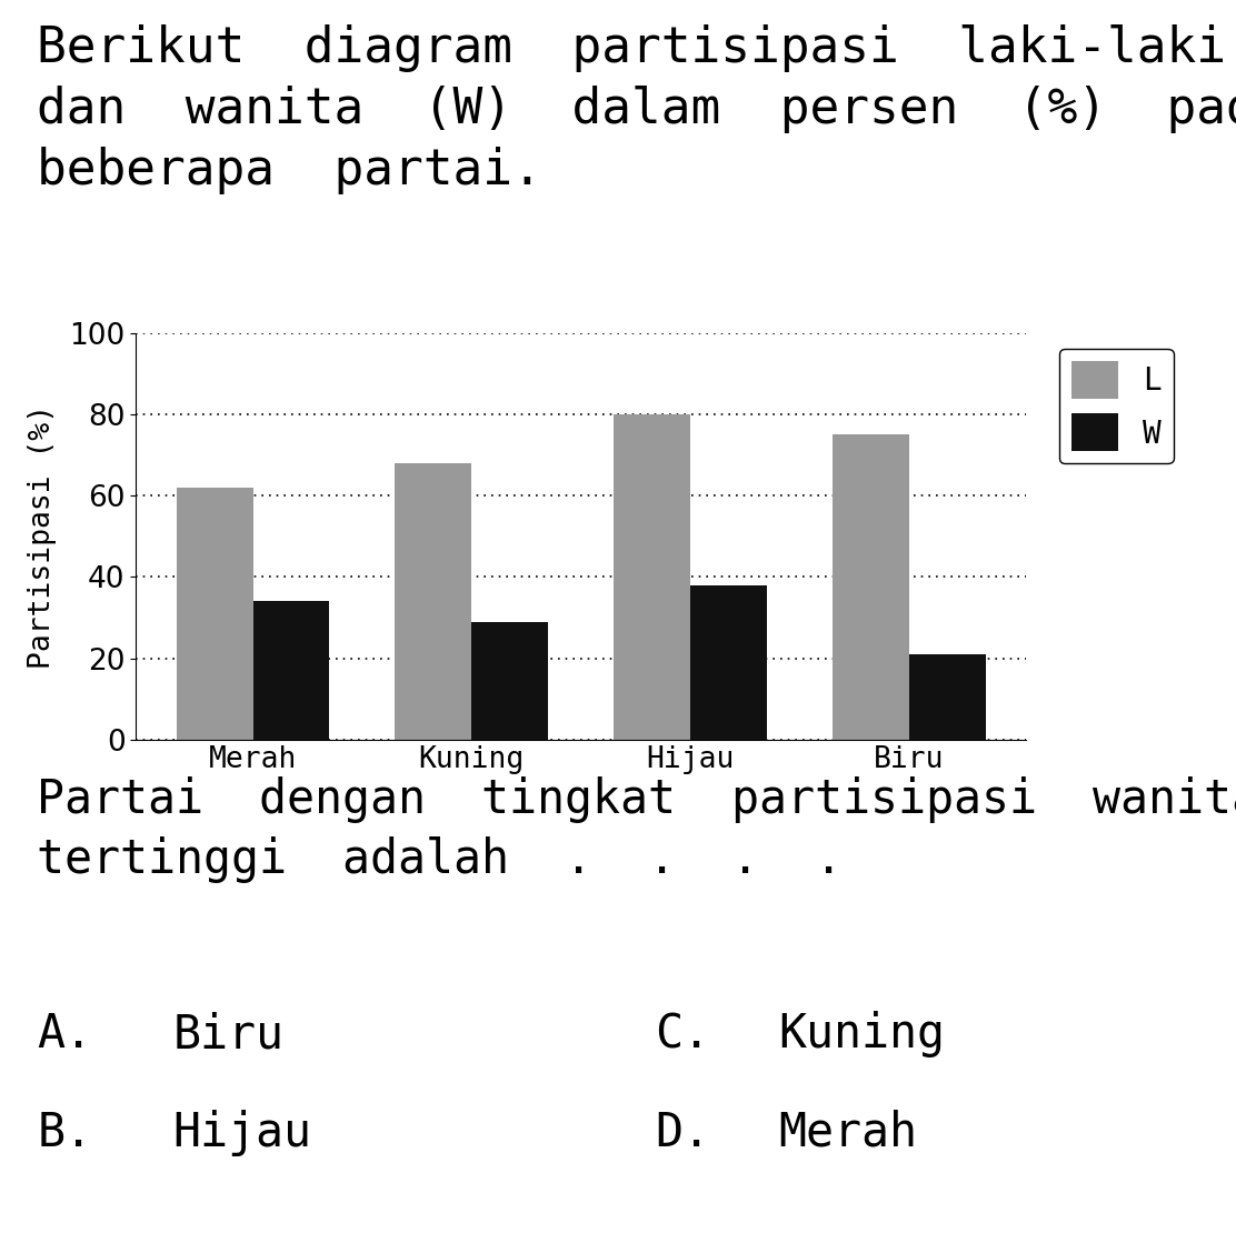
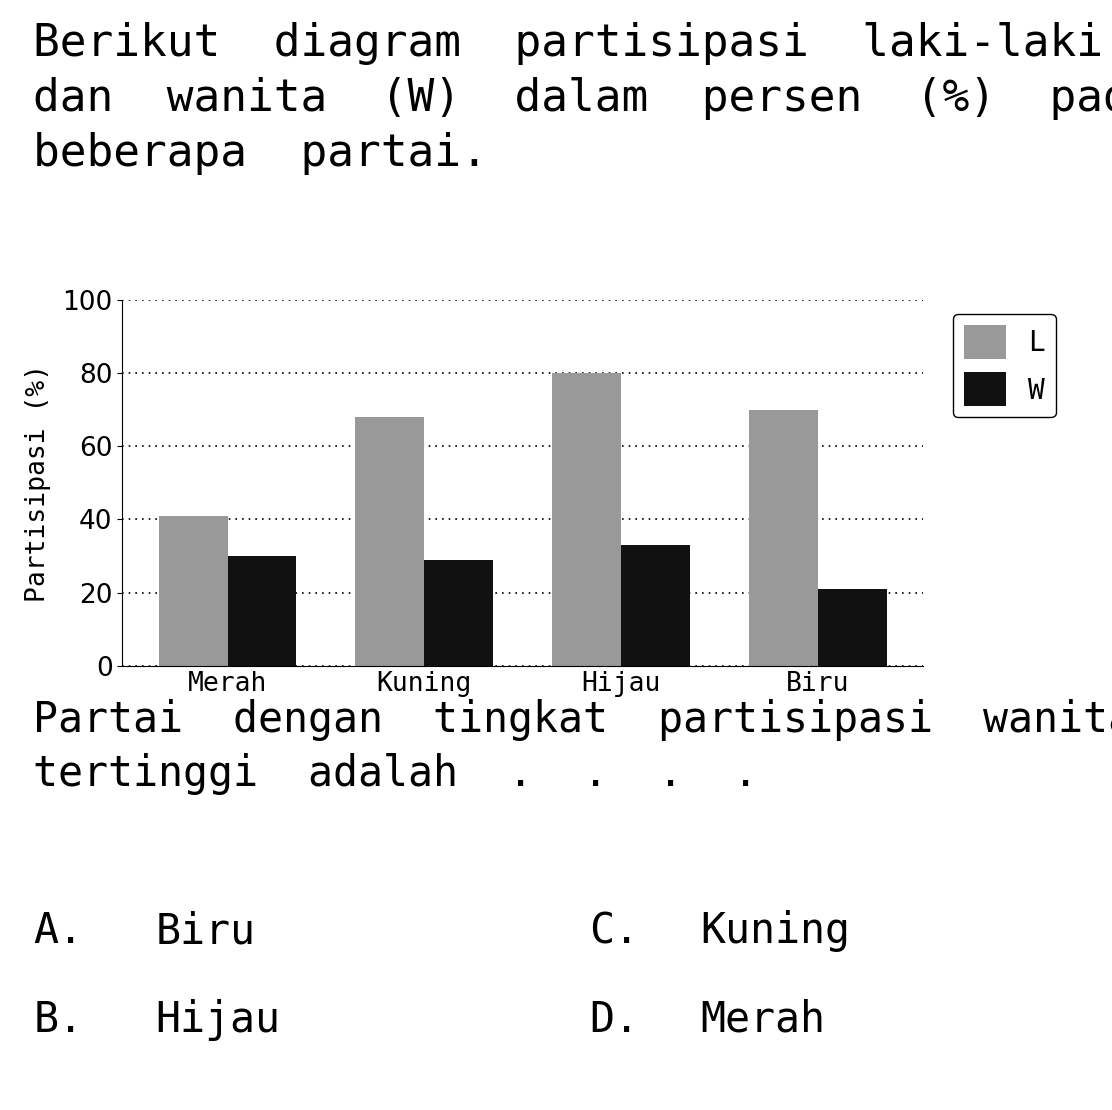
L/Merah: 62 -> 41
W/Merah: 34 -> 30
W/Hijau: 38 -> 33
L/Biru: 75 -> 70
